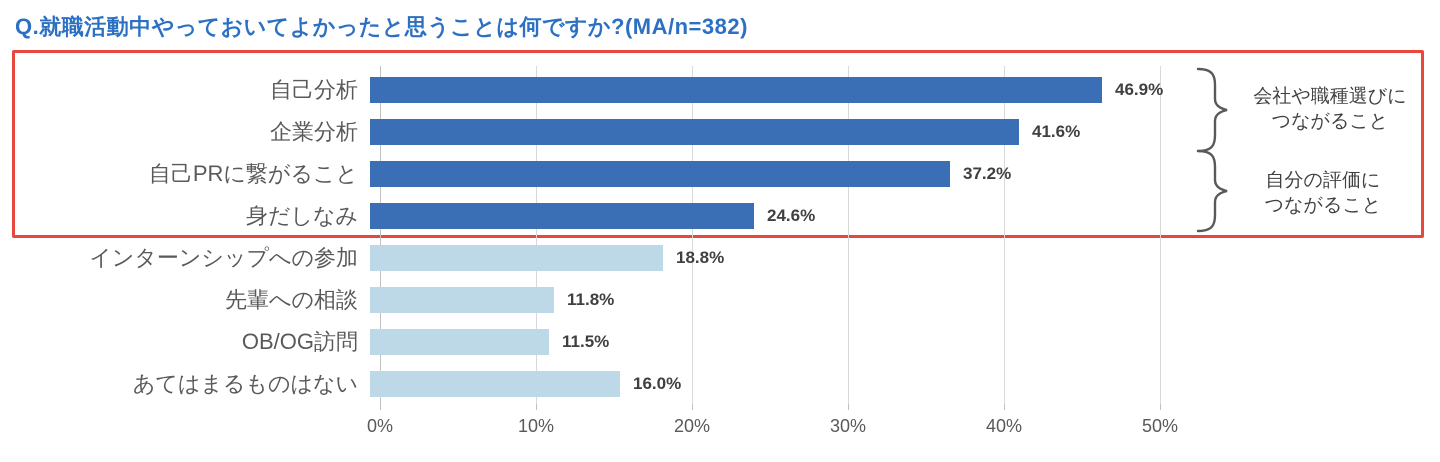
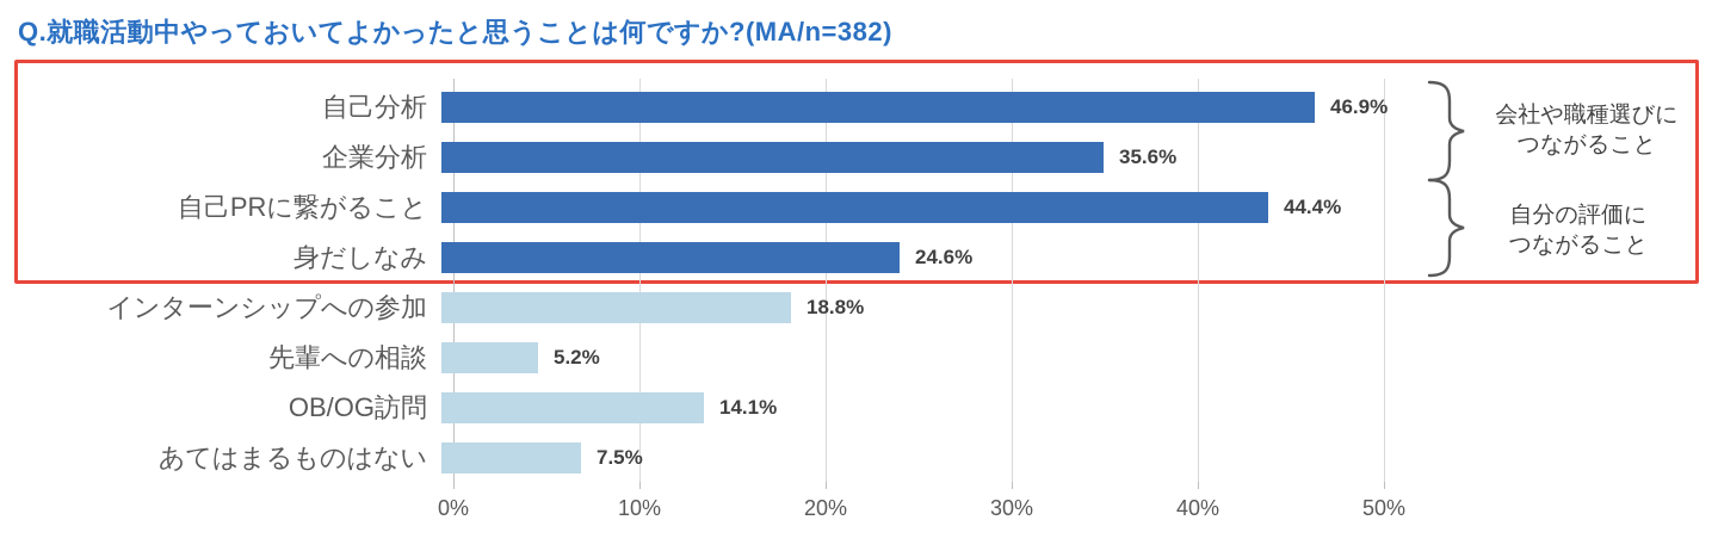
企業分析: 41.6% -> 35.6%
自己PRに繋がること: 37.2% -> 44.4%
先輩への相談: 11.8% -> 5.2%
OB/OG訪問: 11.5% -> 14.1%
あてはまるものはない: 16.0% -> 7.5%
